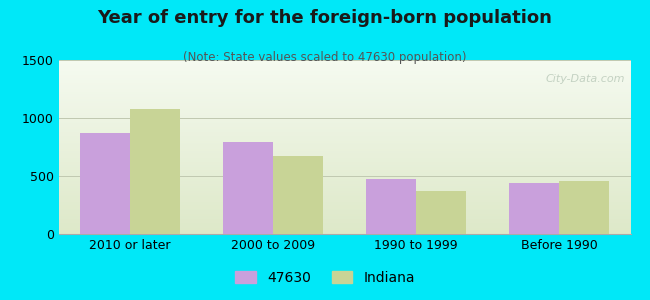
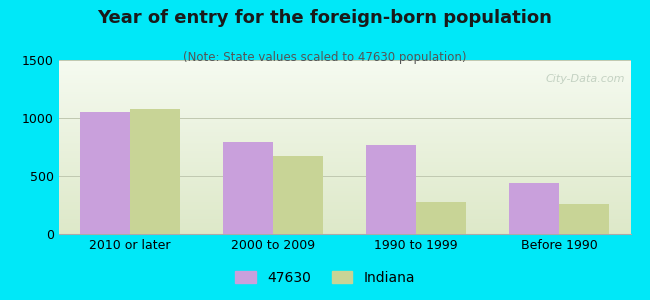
47630/2010 or later: 870 -> 1050
47630/1990 to 1999: 480 -> 770
Indiana/1990 to 1999: 380 -> 280
Indiana/Before 1990: 460 -> 260
